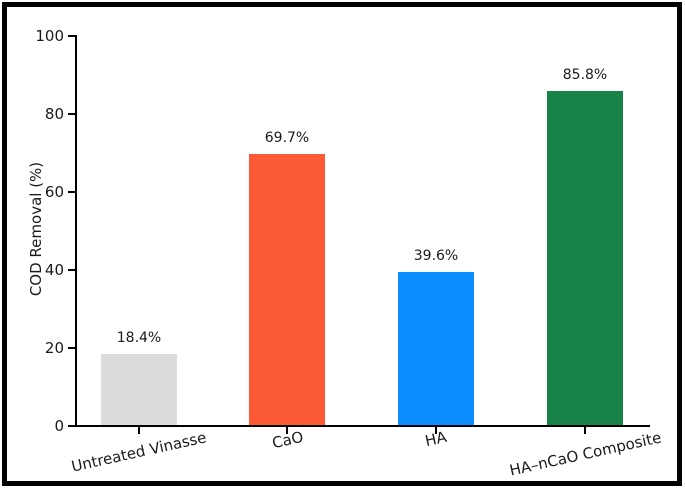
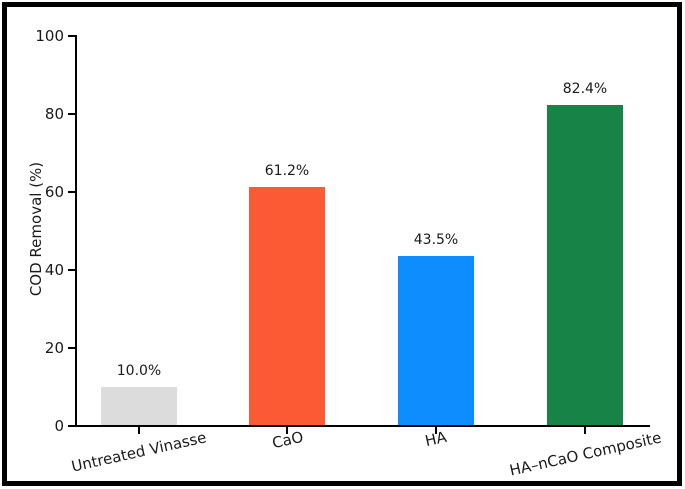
Untreated Vinasse: 18.4% -> 10.0%
CaO: 69.7% -> 61.2%
HA: 39.6% -> 43.5%
HA–nCaO Composite: 85.8% -> 82.4%
